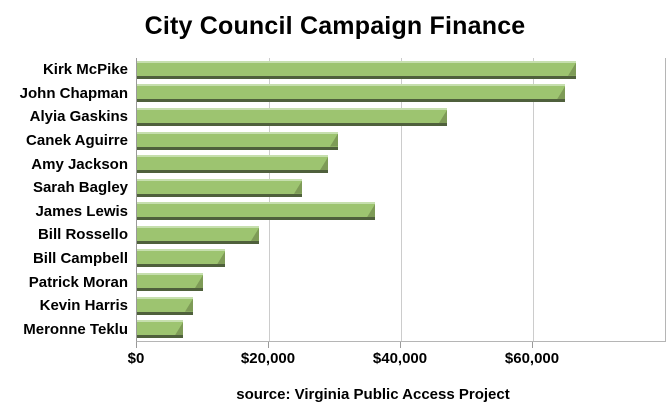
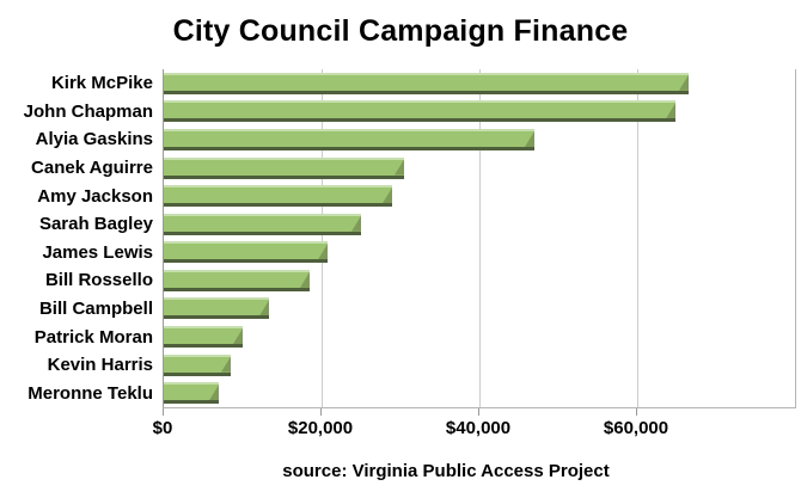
James Lewis: $36000 -> $21000
